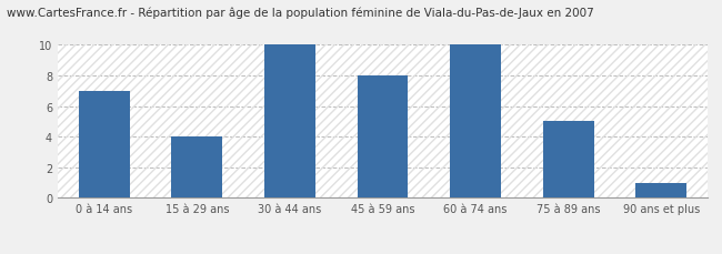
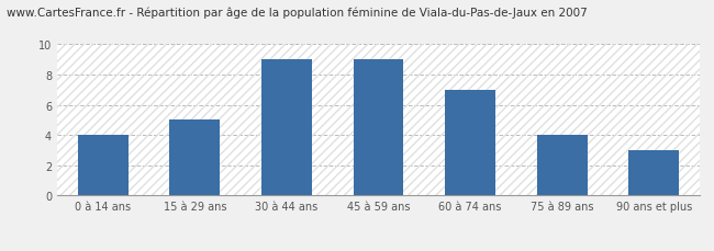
0 à 14 ans: 7 -> 4
15 à 29 ans: 4 -> 5
30 à 44 ans: 10 -> 9
45 à 59 ans: 8 -> 9
60 à 74 ans: 10 -> 7
75 à 89 ans: 5 -> 4
90 ans et plus: 1 -> 3
